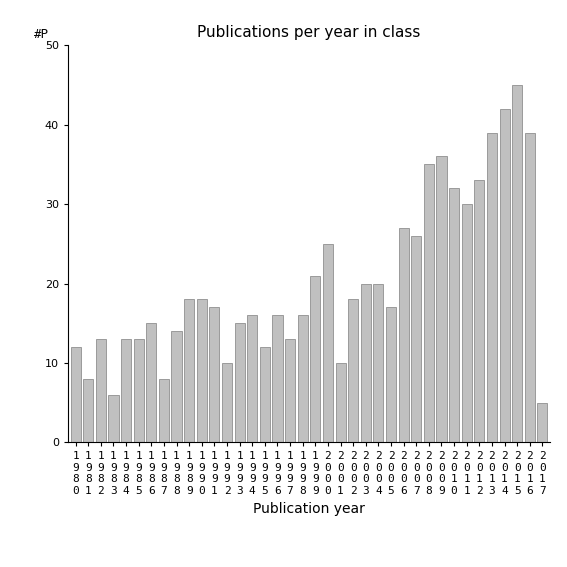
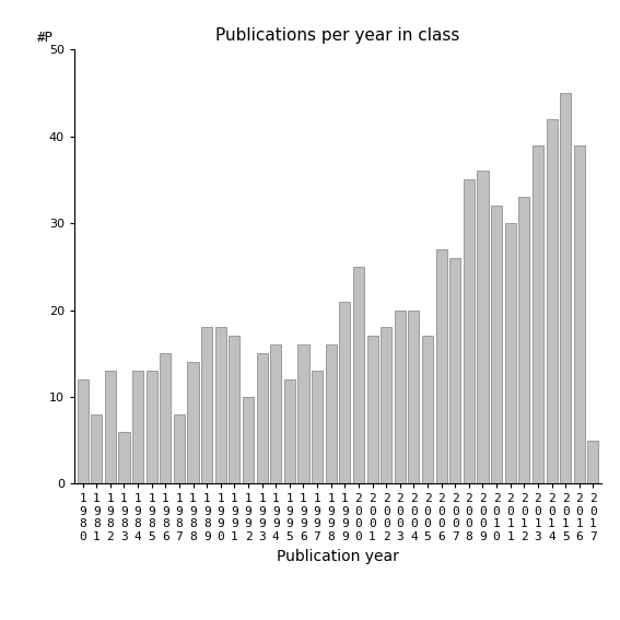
2 0 0 1: 10 -> 17
